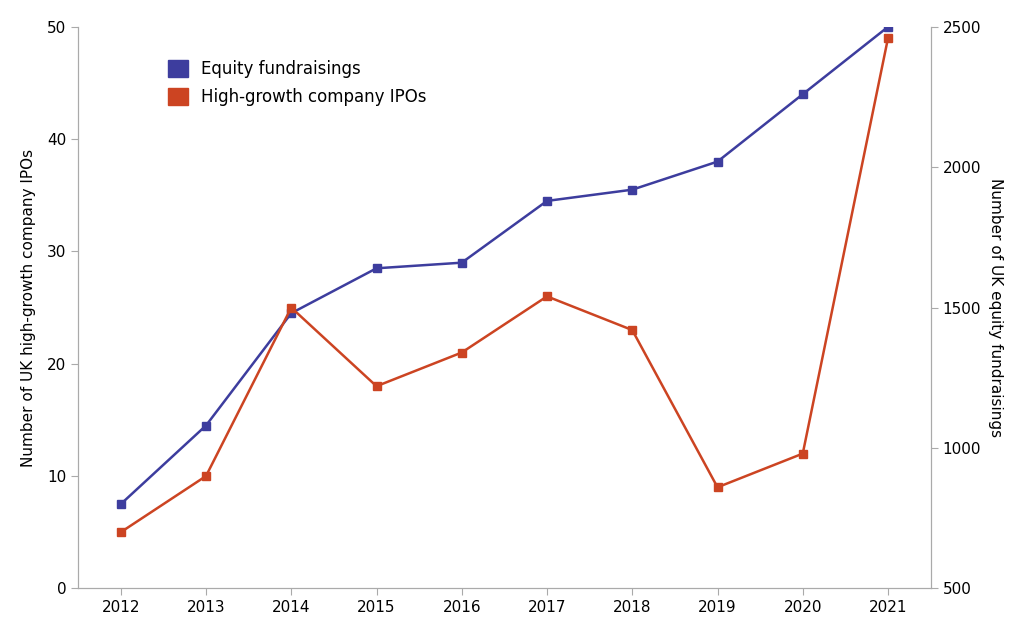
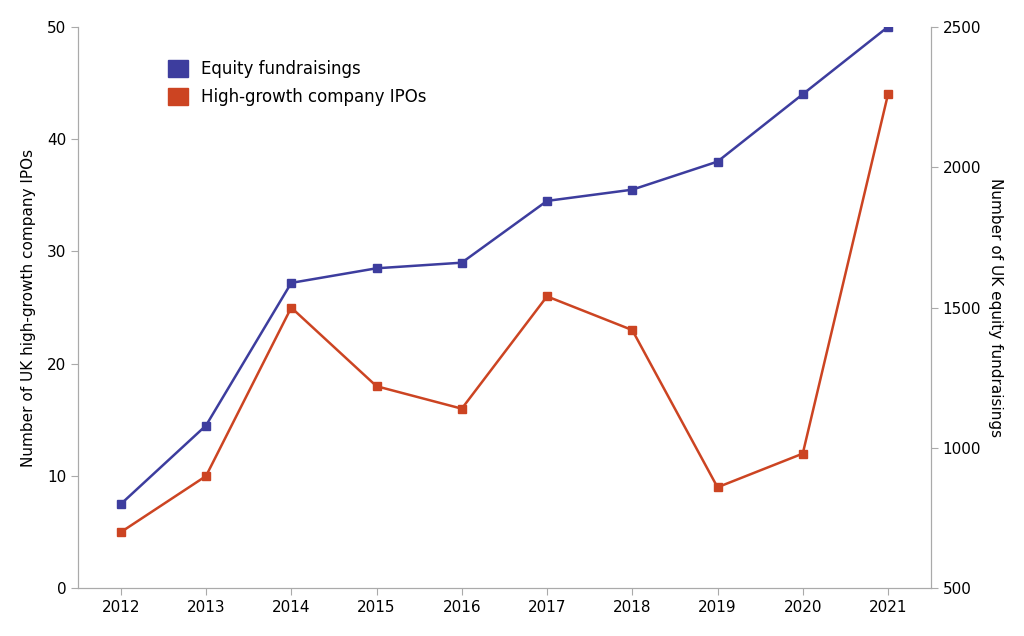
Equity fundraisings/2014: 24.5 -> 27.2
High-growth company IPOs/2016: 21 -> 16
High-growth company IPOs/2021: 49 -> 44
